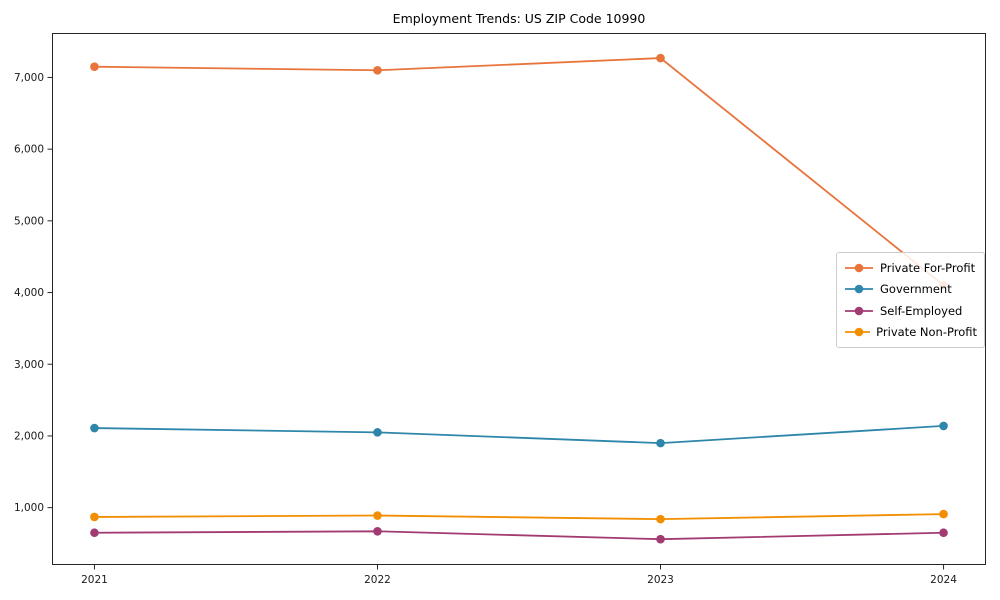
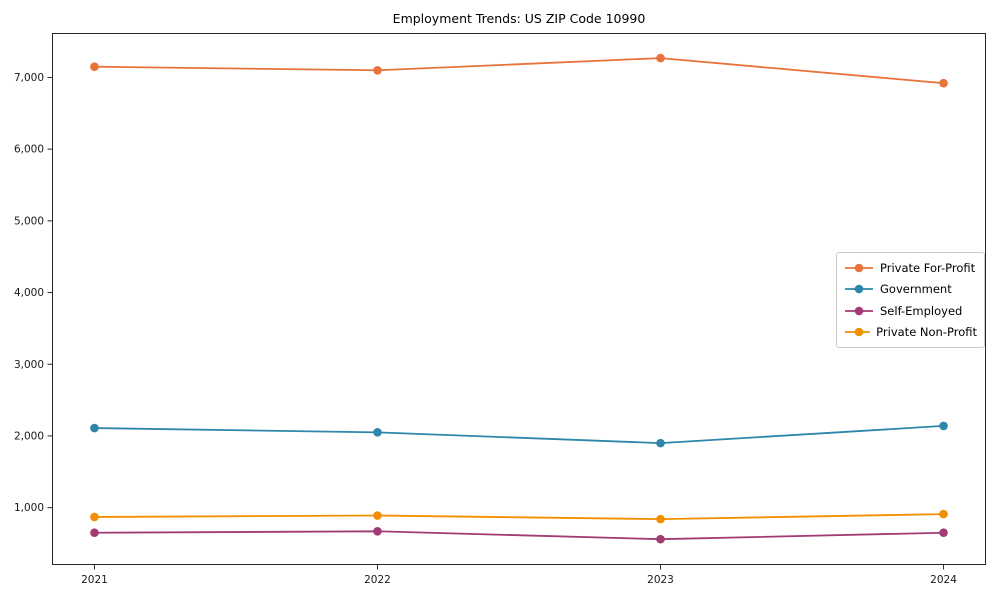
Private For-Profit/2024: 4100 -> 6900
